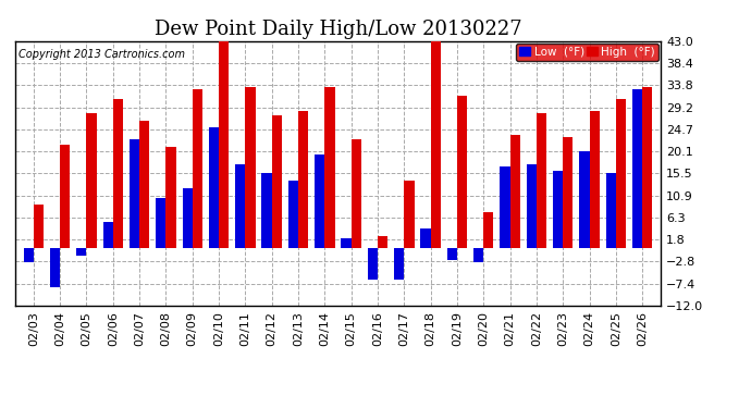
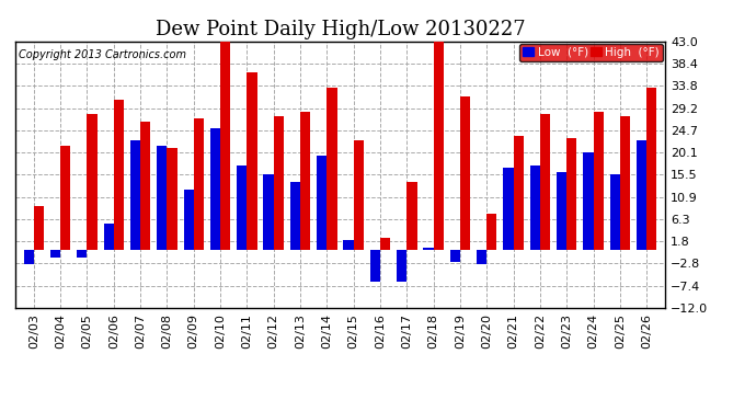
Low (°F)/02/04: -8.0 -> -1.5
Low (°F)/02/08: 10.5 -> 21.5
High (°F)/02/09: 33.0 -> 27.0
High (°F)/02/11: 33.5 -> 36.5
Low (°F)/02/18: 4.0 -> 0.5
High (°F)/02/25: 31.0 -> 27.5
Low (°F)/02/26: 33.0 -> 22.5
